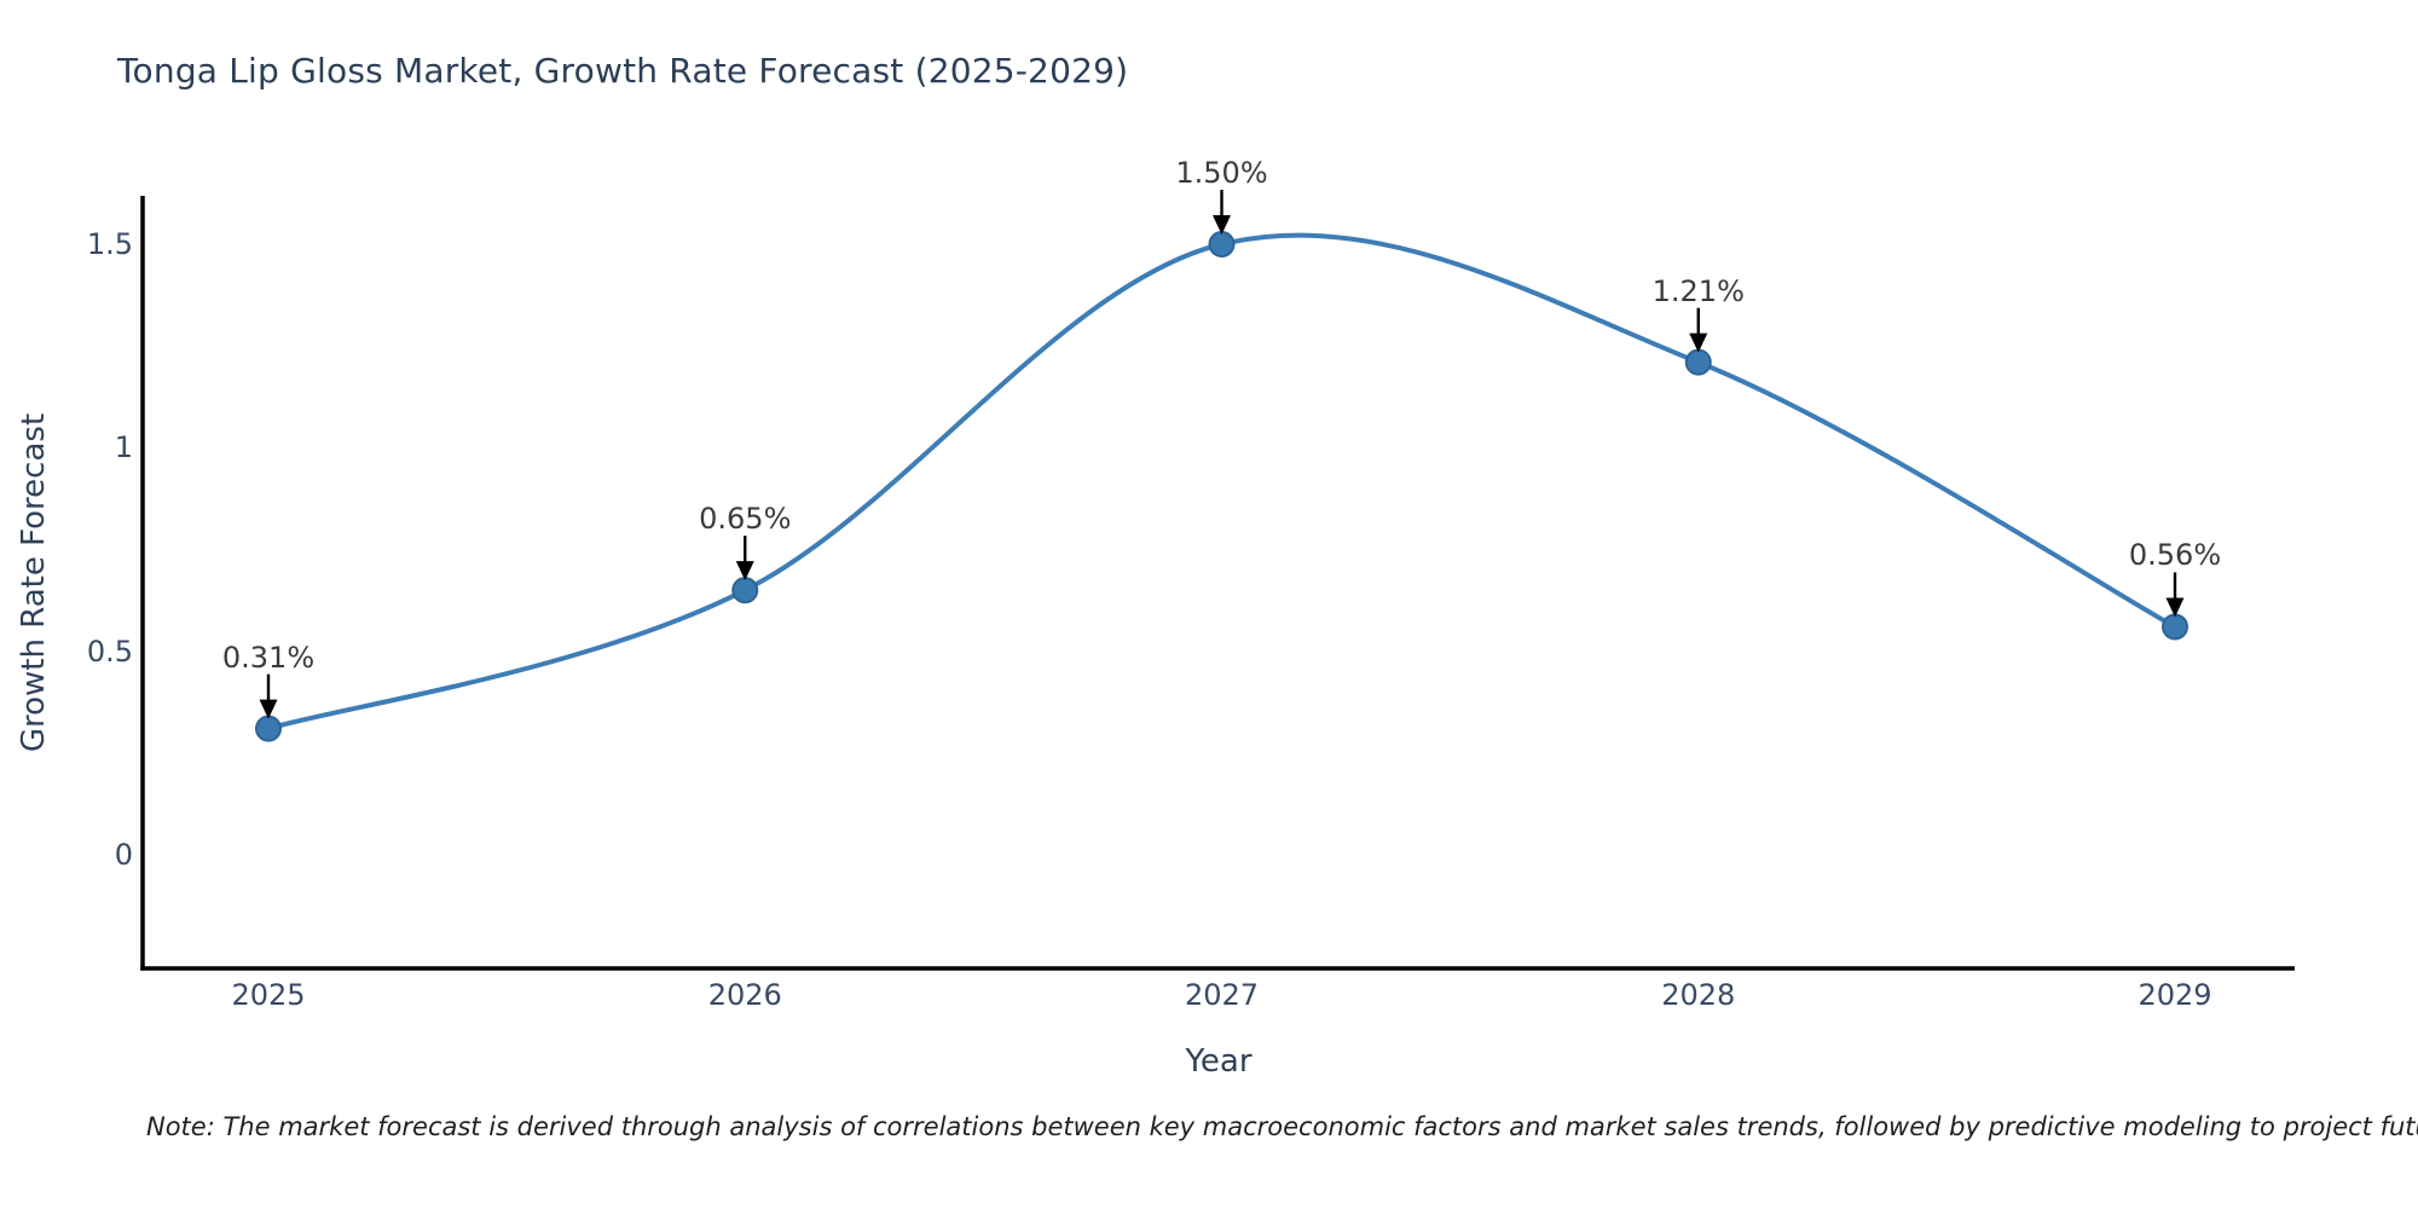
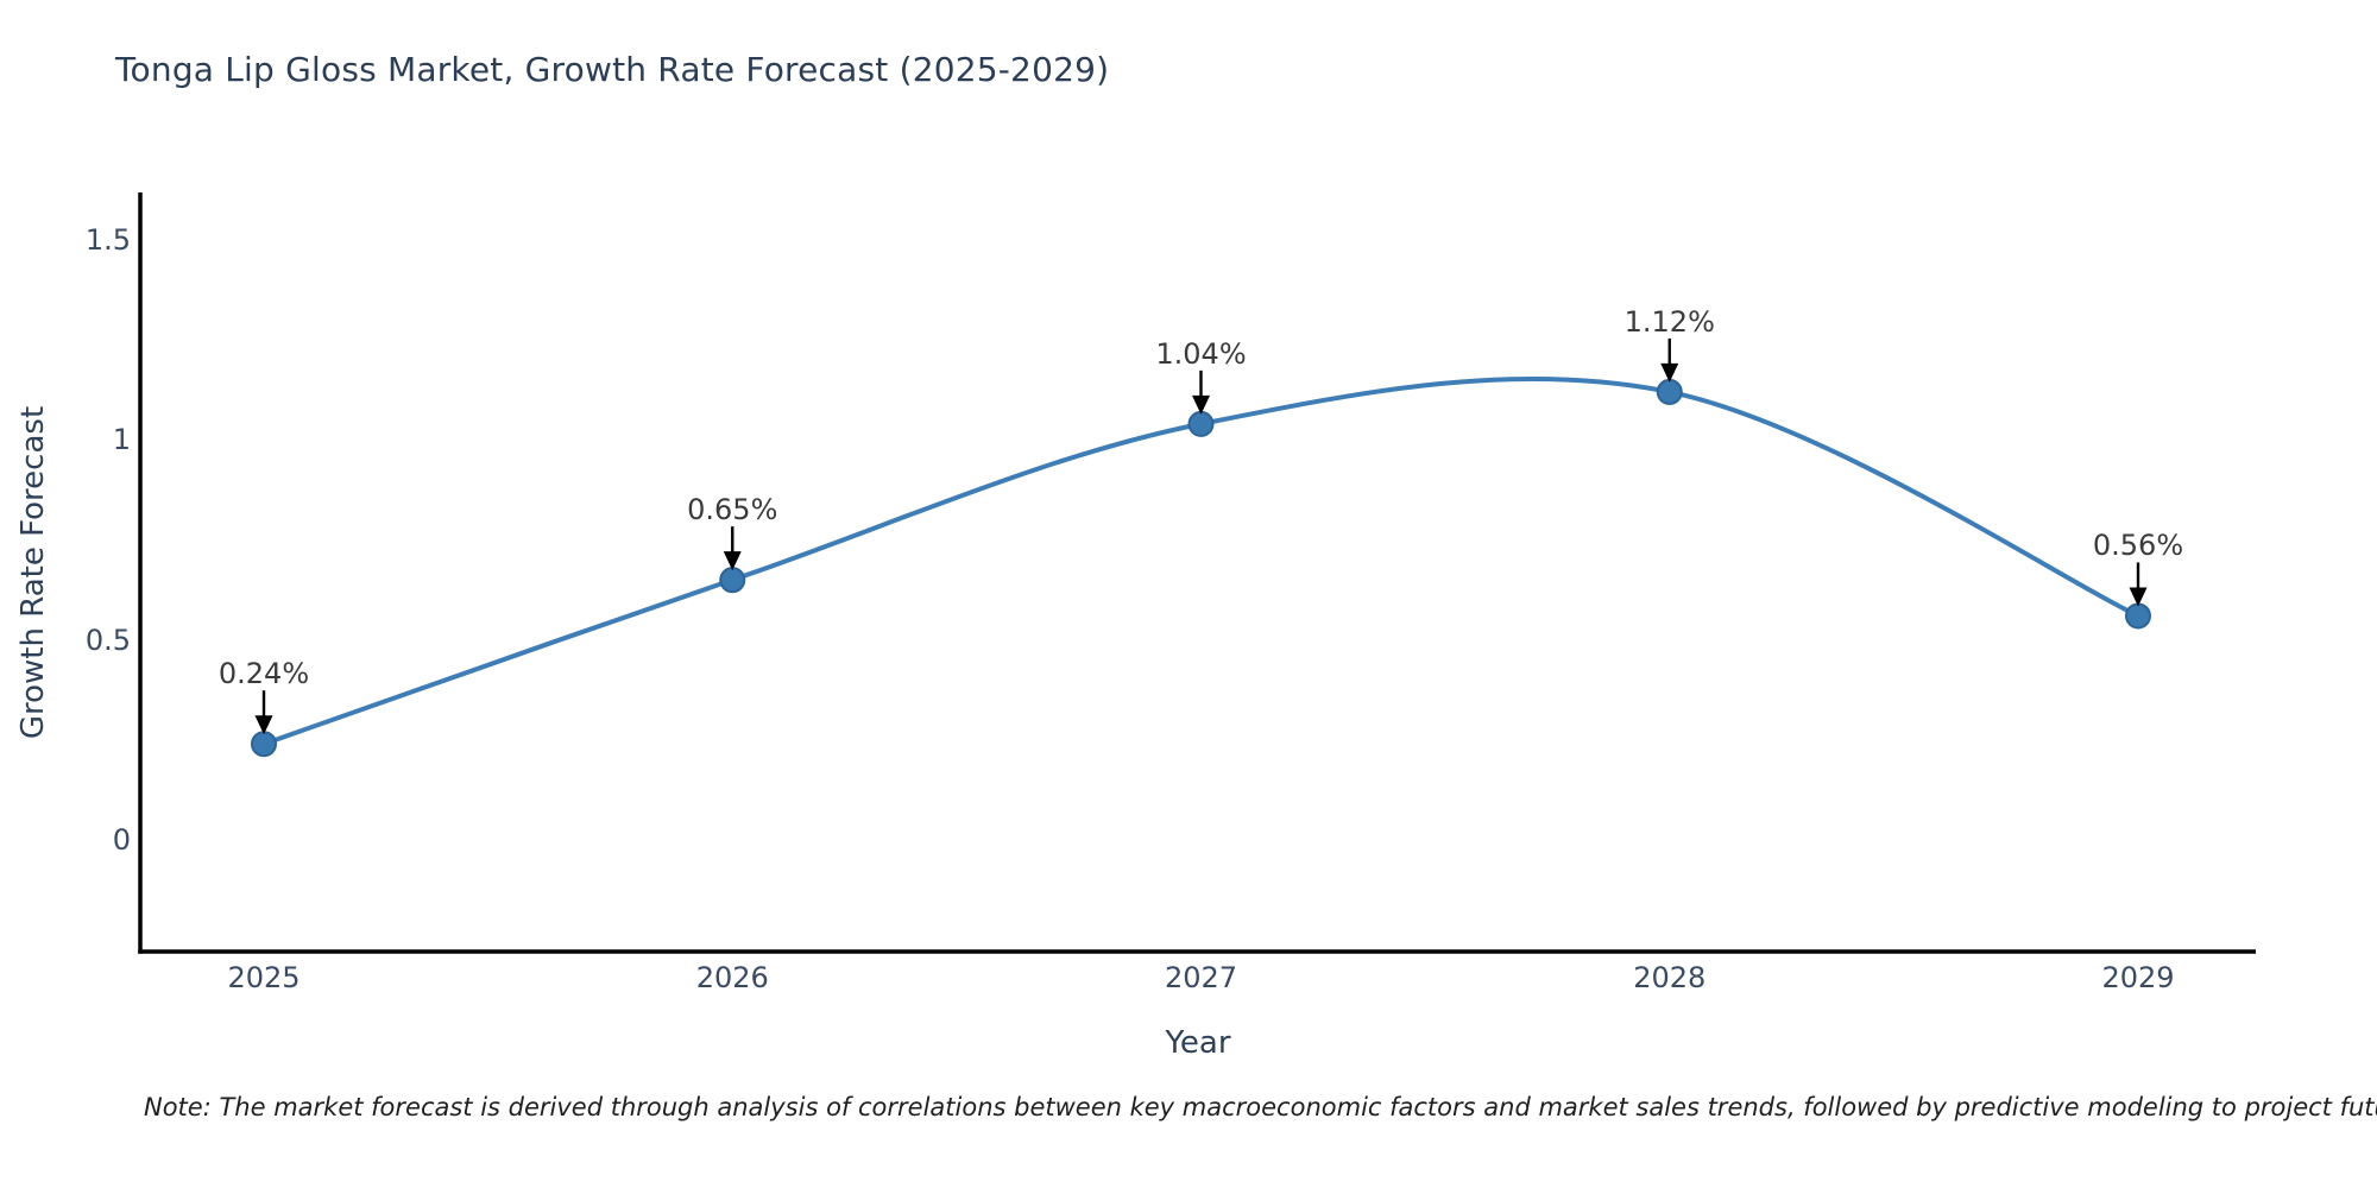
2025: 0.31% -> 0.24%
2027: 1.50% -> 1.04%
2028: 1.21% -> 1.12%
